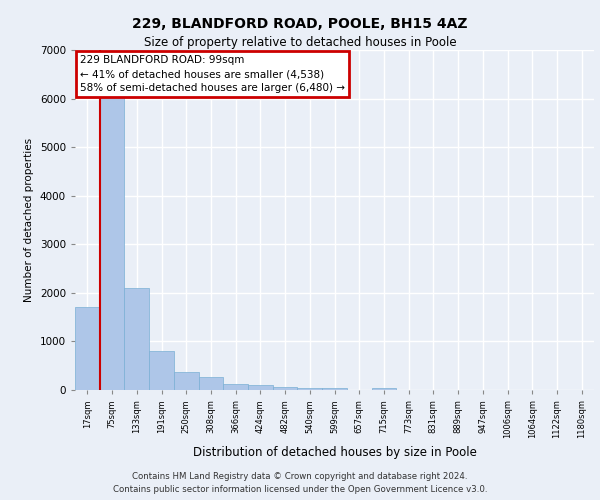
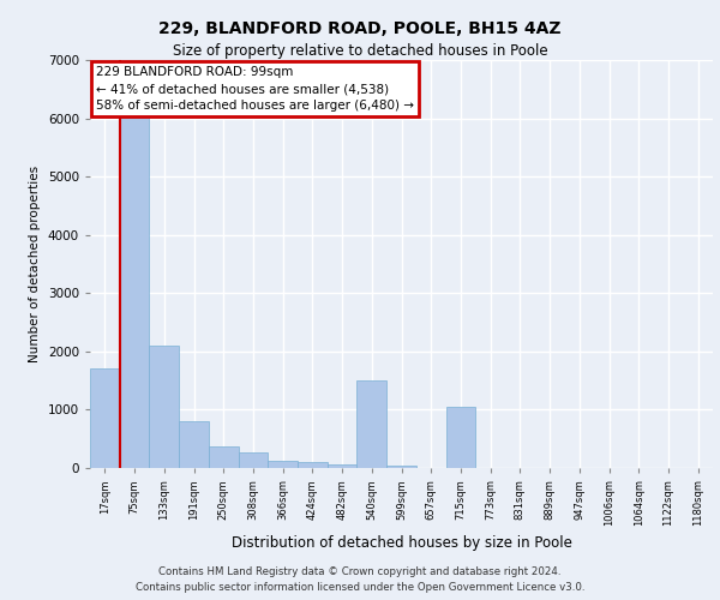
540sqm: 50 -> 1500
715sqm: 50 -> 1050
